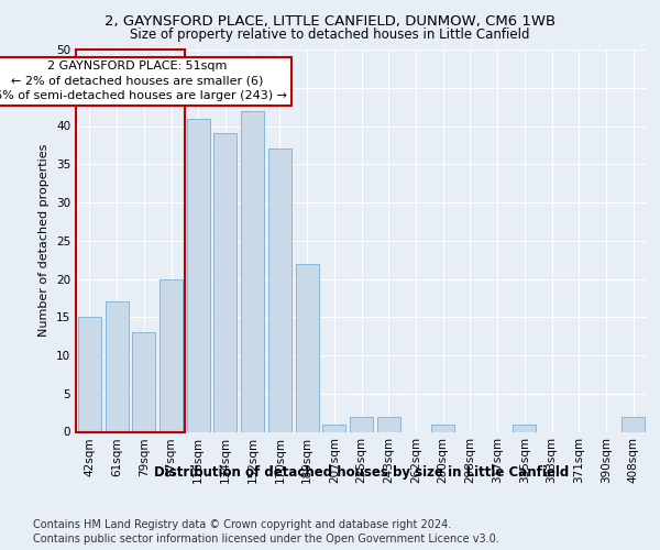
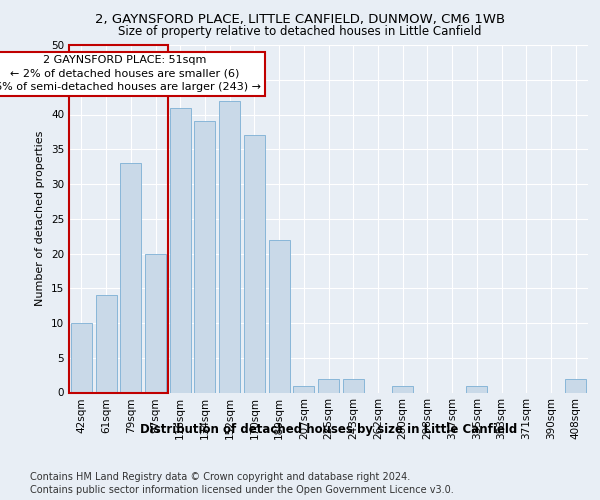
42sqm: 15 -> 10
61sqm: 17 -> 14
79sqm: 13 -> 33
